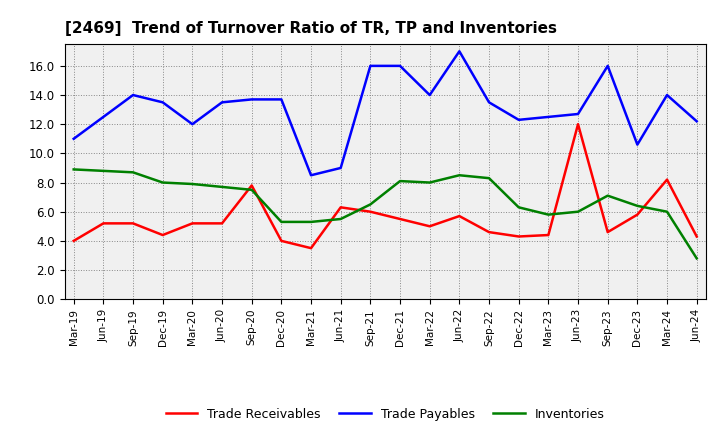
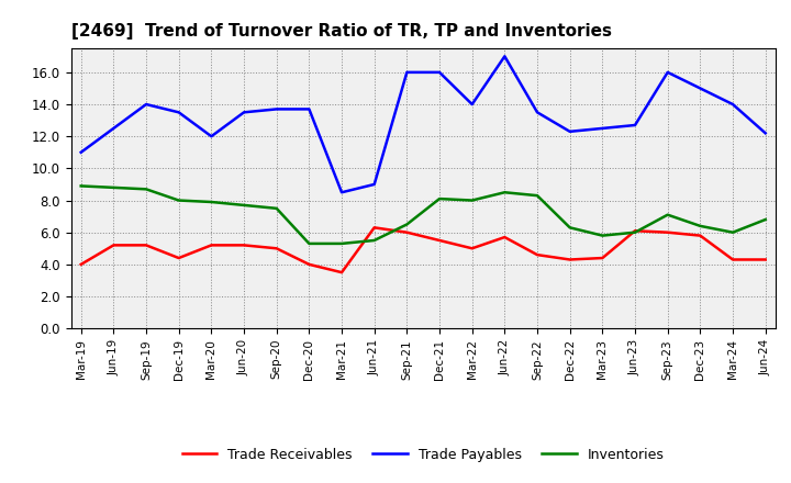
Trade Receivables/Sep-20: 7.8 -> 5.0
Trade Receivables/Jun-23: 12.0 -> 6.1
Trade Receivables/Sep-23: 4.6 -> 6.0
Trade Payables/Dec-23: 10.6 -> 15.0
Trade Receivables/Mar-24: 8.2 -> 4.3
Inventories/Jun-24: 2.8 -> 6.8
